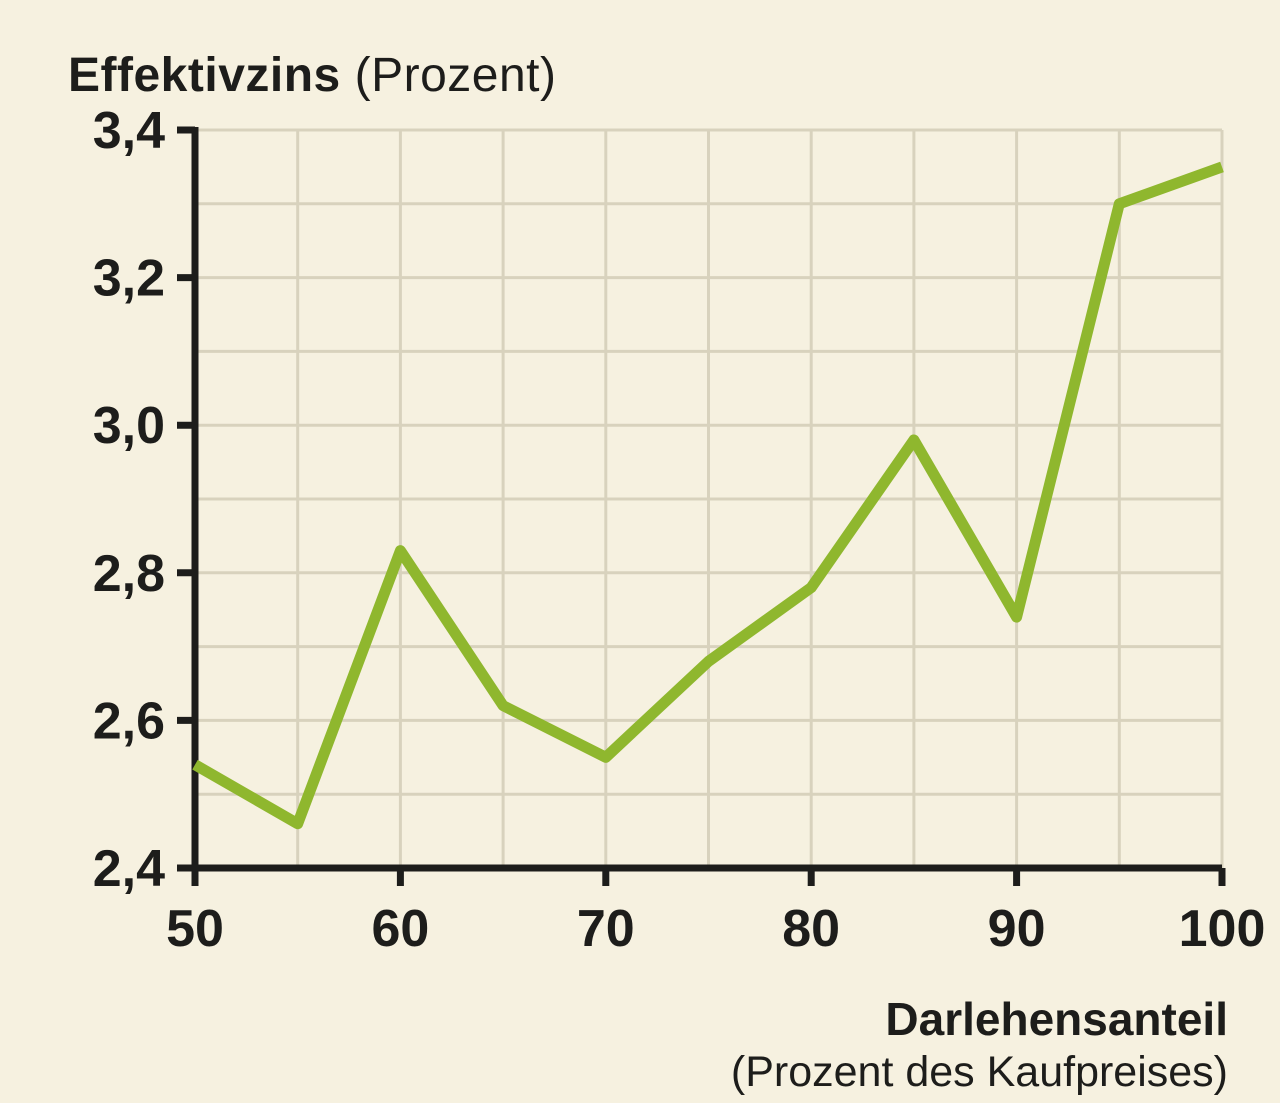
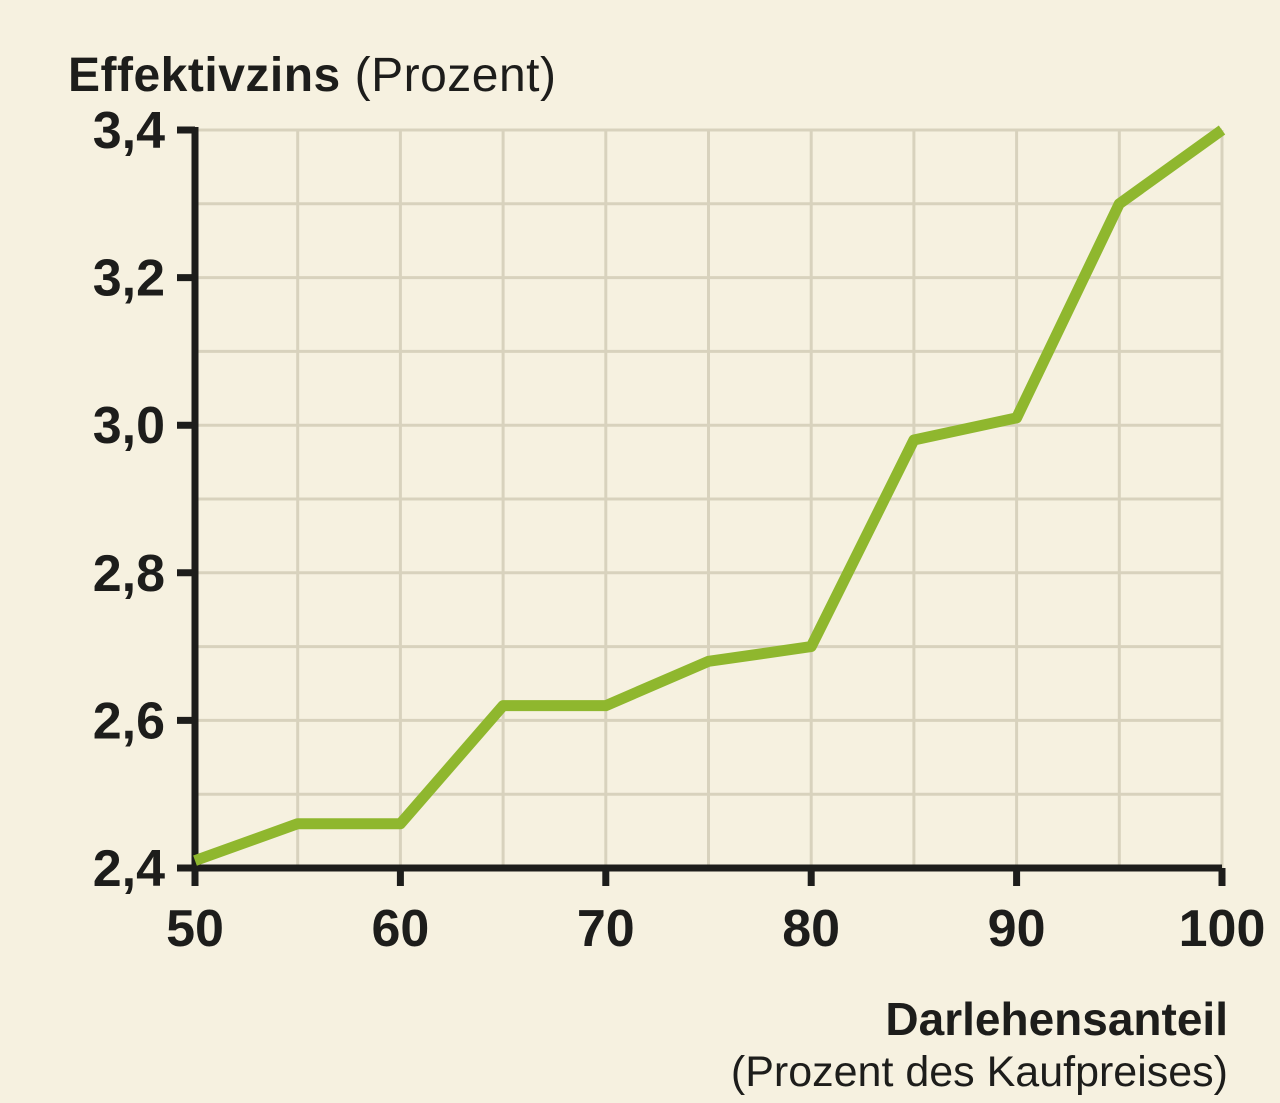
50: 2,54 -> 2,41
60: 2,83 -> 2,46
70: 2,55 -> 2,62
80: 2,78 -> 2,70
90: 2,74 -> 3,01
100: 3,35 -> 3,40
